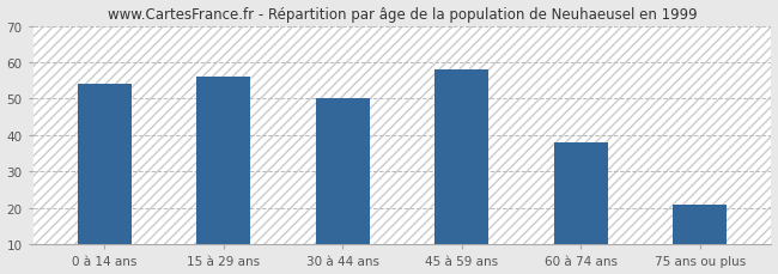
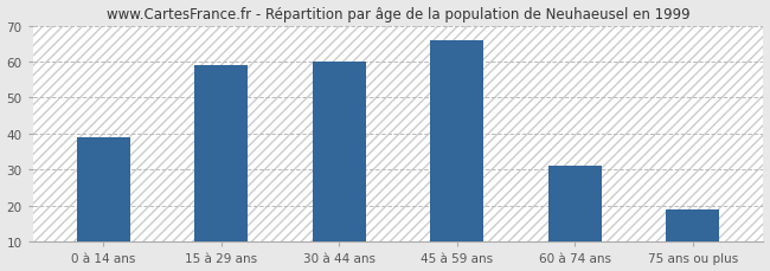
0 à 14 ans: 54 -> 39
15 à 29 ans: 56 -> 59
30 à 44 ans: 50 -> 60
45 à 59 ans: 58 -> 66
60 à 74 ans: 38 -> 31
75 ans ou plus: 21 -> 19
